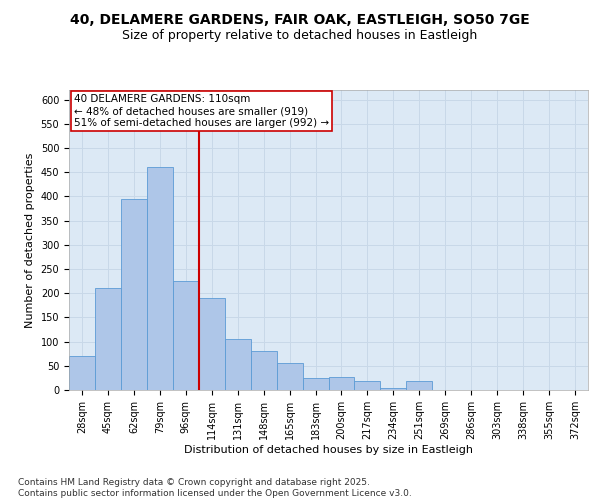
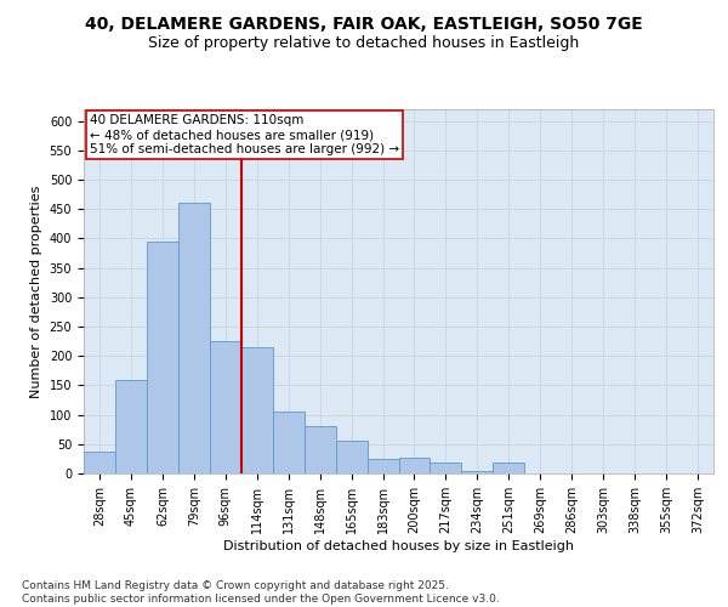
28sqm: 70 -> 38
45sqm: 210 -> 160
114sqm: 190 -> 215
